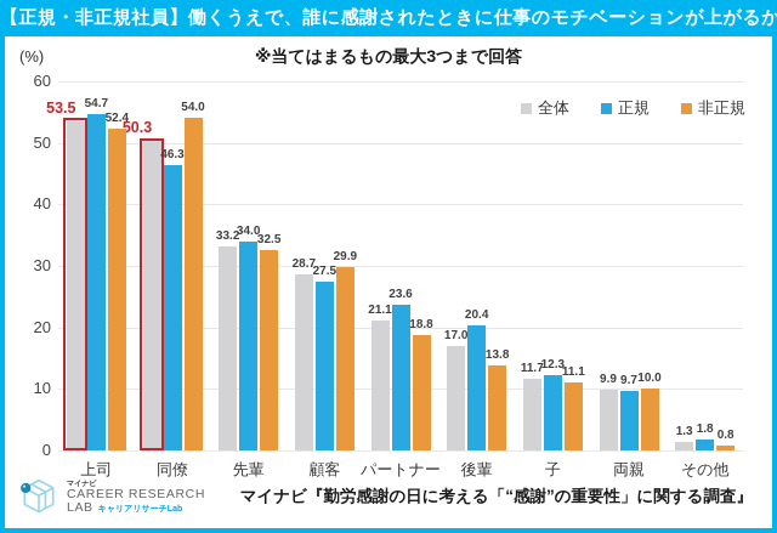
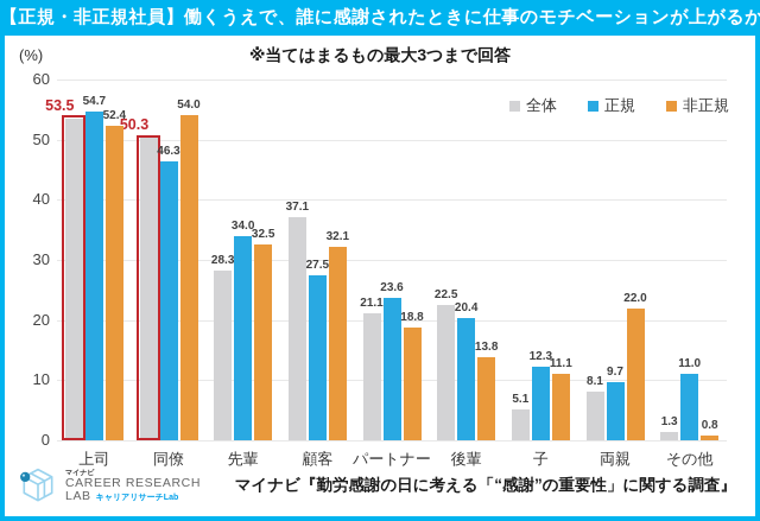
全体/先輩: 33.2 -> 28.3
全体/顧客: 28.7 -> 37.1
非正規/顧客: 29.9 -> 32.1
全体/後輩: 17.0 -> 22.5
全体/子: 11.7 -> 5.1
全体/両親: 9.9 -> 8.1
非正規/両親: 10.0 -> 22.0
正規/その他: 1.8 -> 11.0
